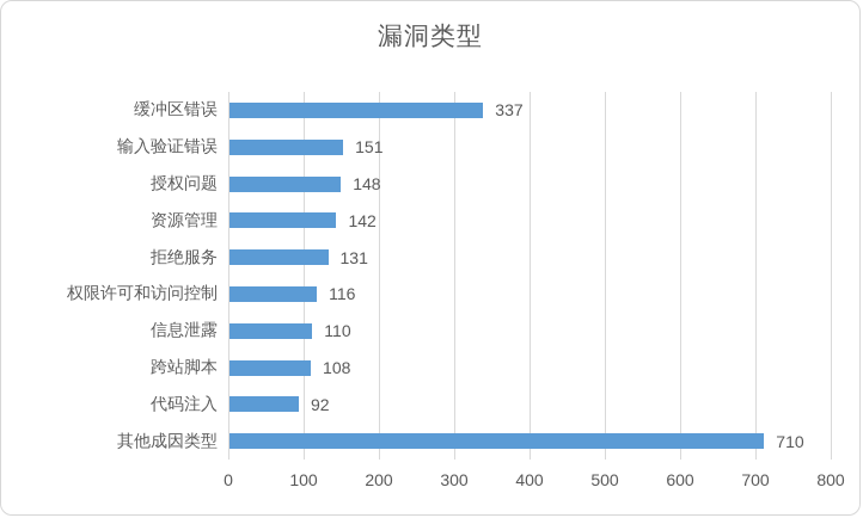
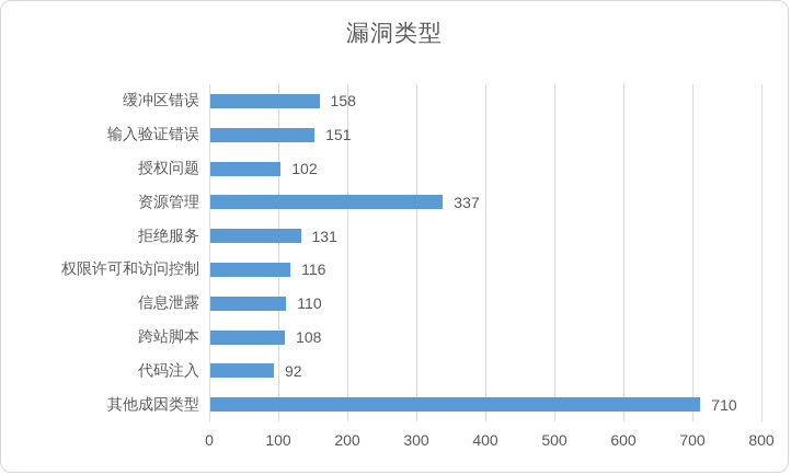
缓冲区错误: 337 -> 158
授权问题: 148 -> 102
资源管理: 142 -> 337
